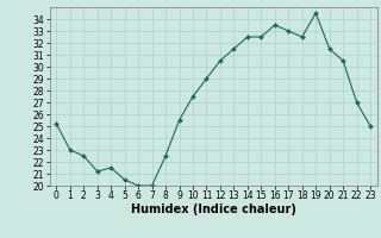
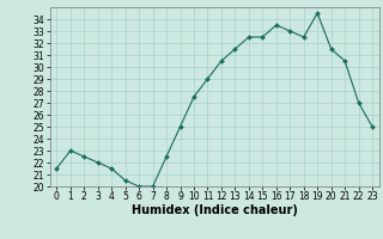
0: 25.2 -> 21.5
3: 21.2 -> 22.0
9: 25.5 -> 25.0
